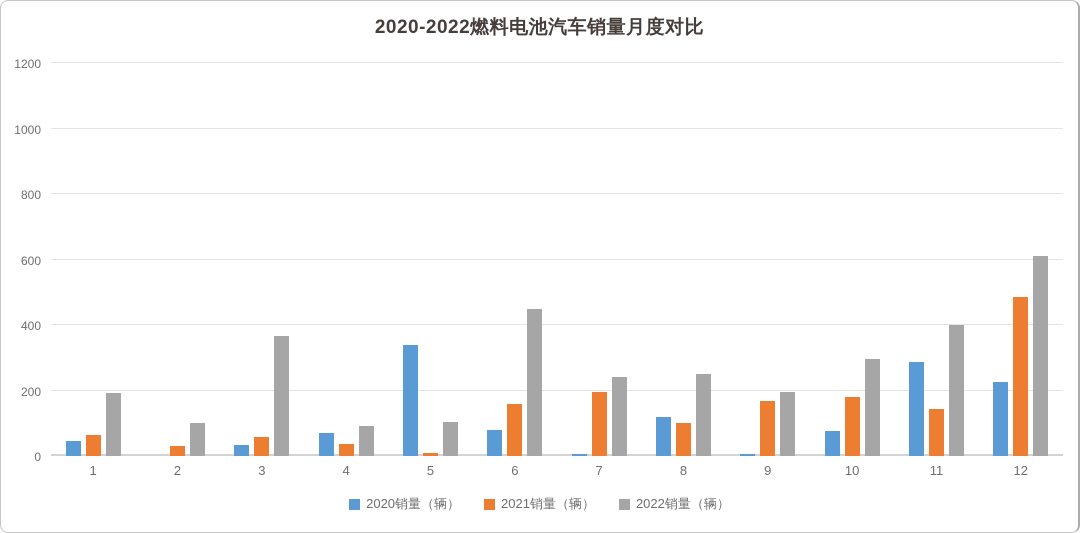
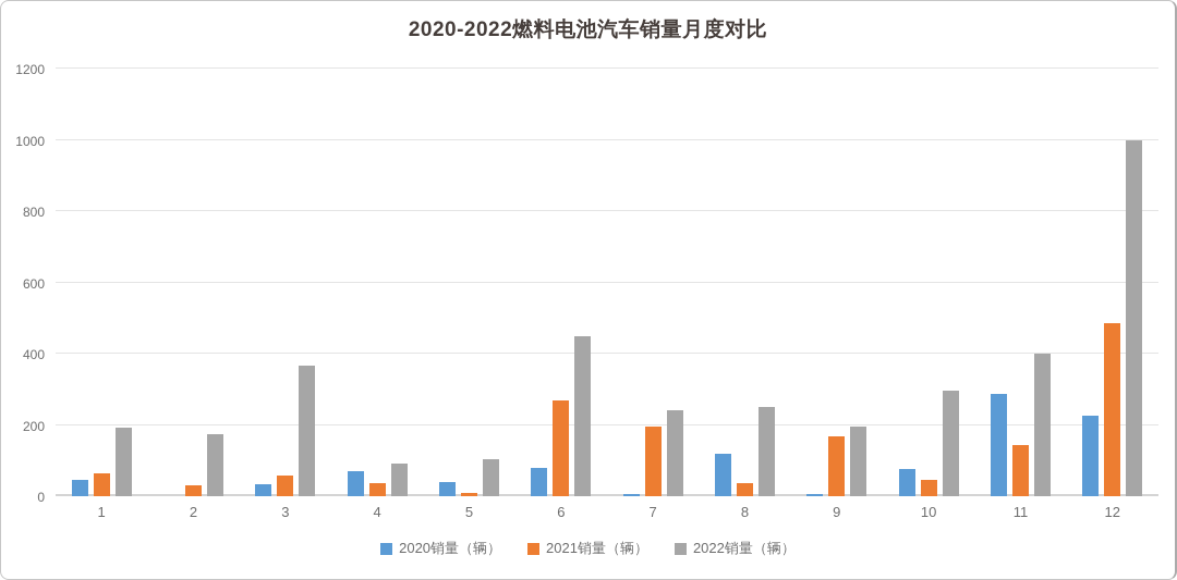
2022销量（辆）/2: 100 -> 180
2020销量（辆）/5: 340 -> 40
2021销量（辆）/6: 160 -> 270
2021销量（辆）/8: 100 -> 40
2021销量（辆）/10: 180 -> 40
2022销量（辆）/12: 610 -> 1000
